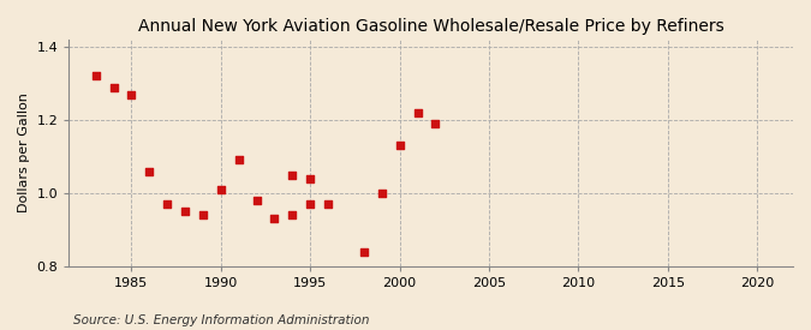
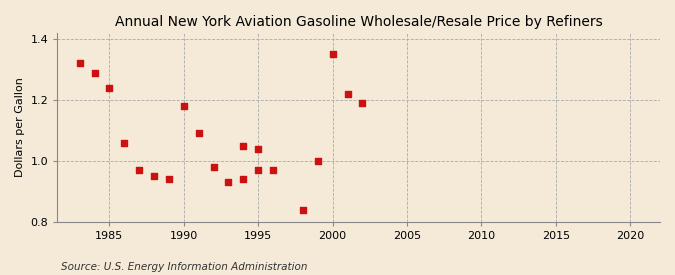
1985: 1.27 -> 1.24
1990: 1.01 -> 1.18
2000: 1.13 -> 1.35
